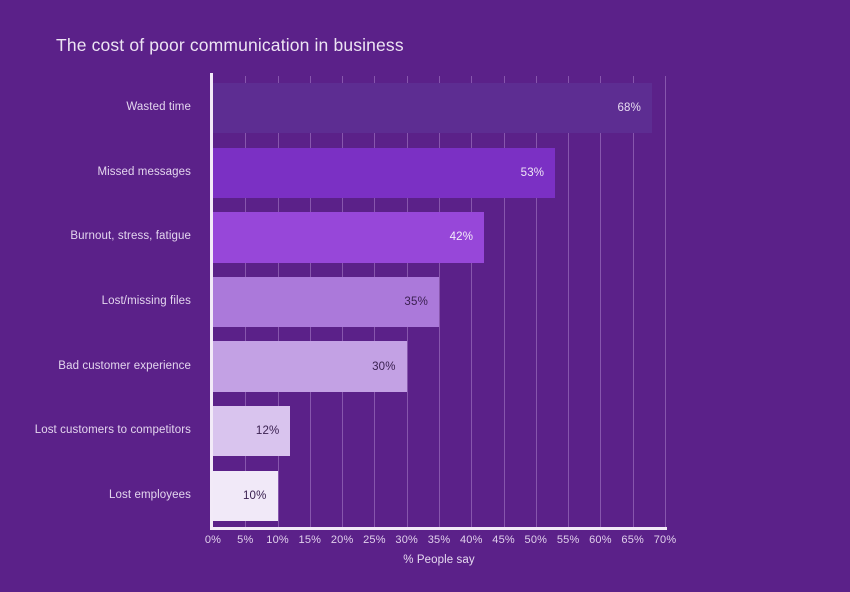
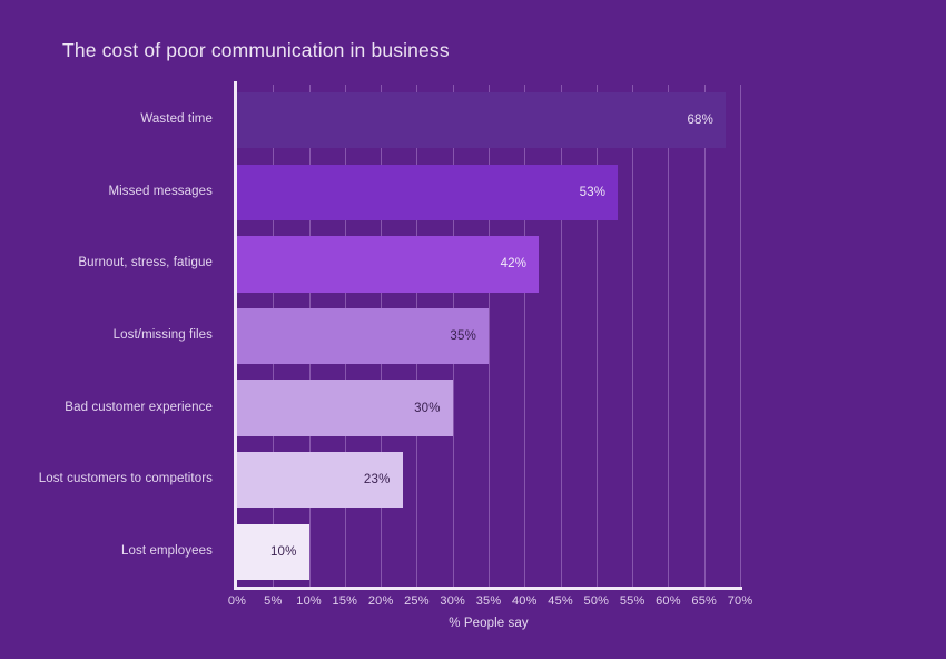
Lost customers to competitors: 12% -> 23%
